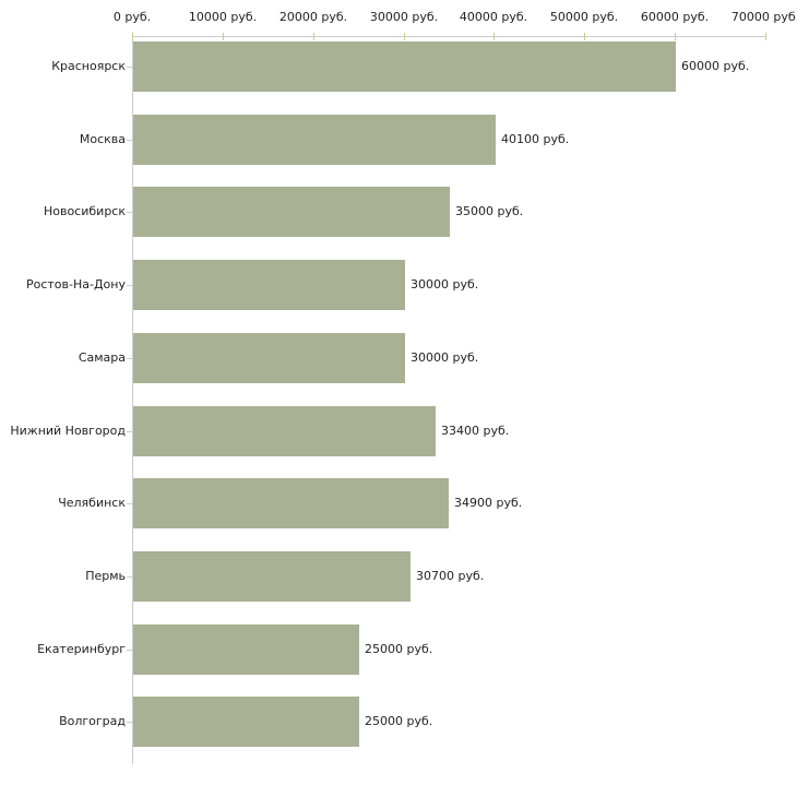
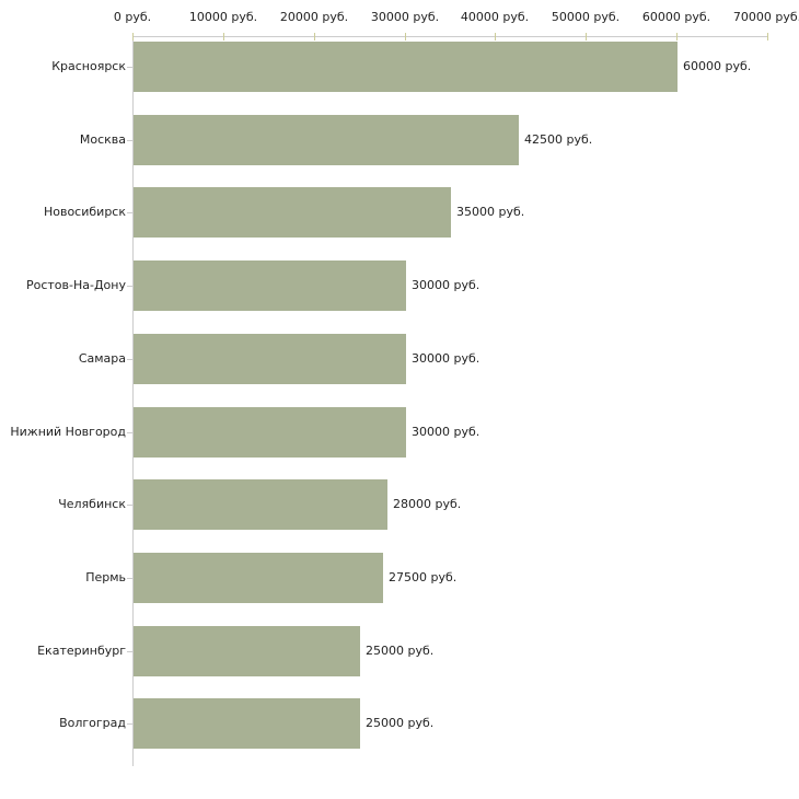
Москва: 40100 -> 42500
Нижний Новгород: 33400 -> 30000
Челябинск: 34900 -> 28000
Пермь: 30700 -> 27500
